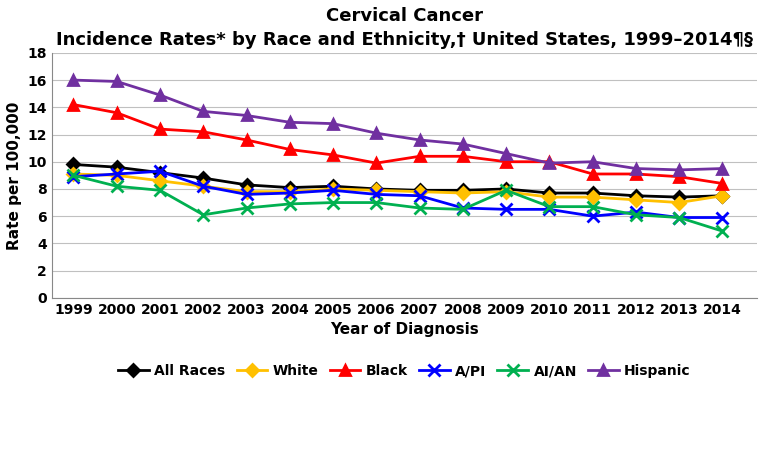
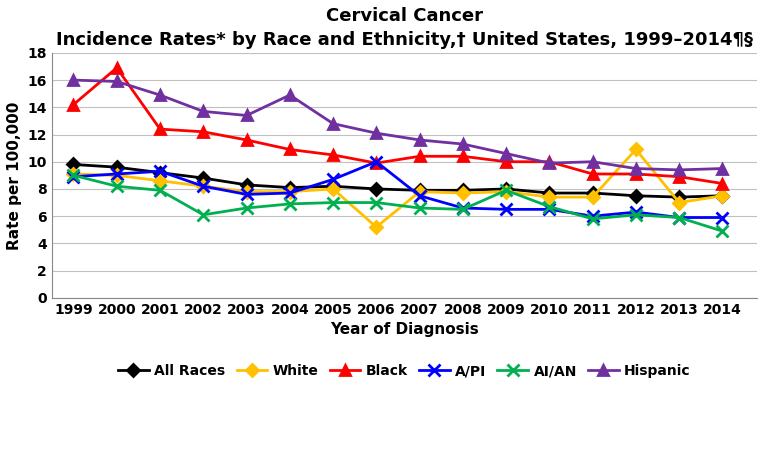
Black/2000: 13.6 -> 16.9
Hispanic/2004: 12.9 -> 14.9
A/PI/2005: 7.9 -> 8.7
White/2006: 7.9 -> 5.2
A/PI/2006: 7.6 -> 10.0
AI/AN/2011: 6.7 -> 5.8
White/2012: 7.2 -> 10.9
